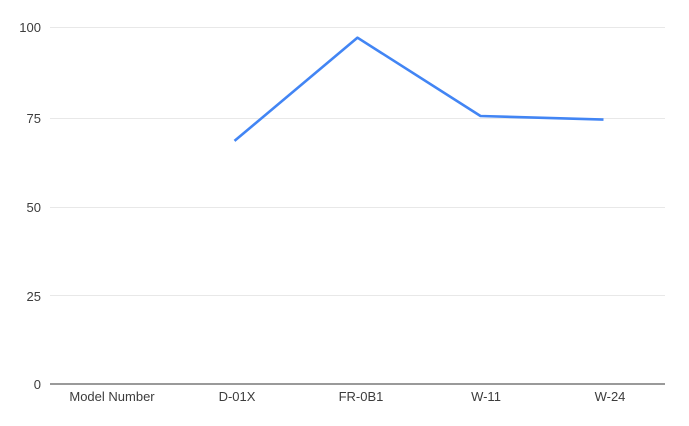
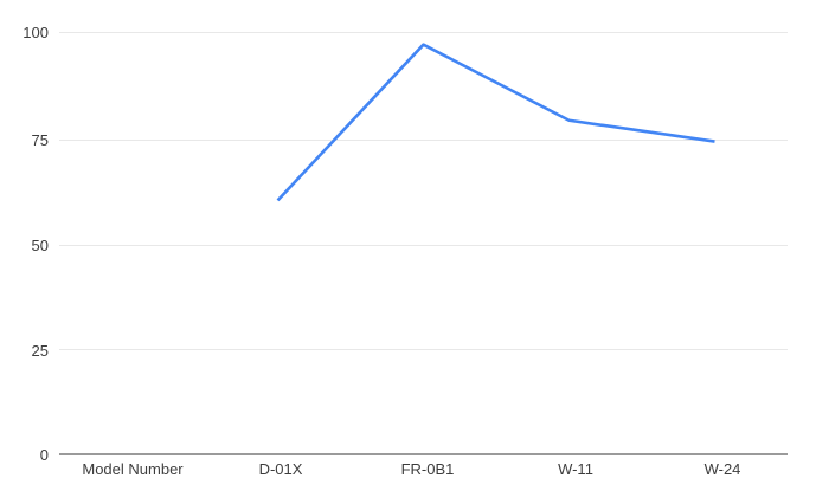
D-01X: 68 -> 60
W-11: 75 -> 79
